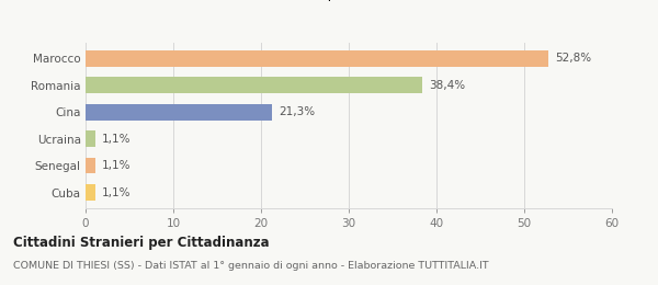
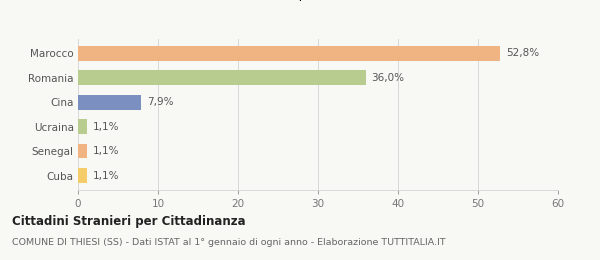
Romania: 38,4% -> 36,0%
Cina: 21,3% -> 7,9%
